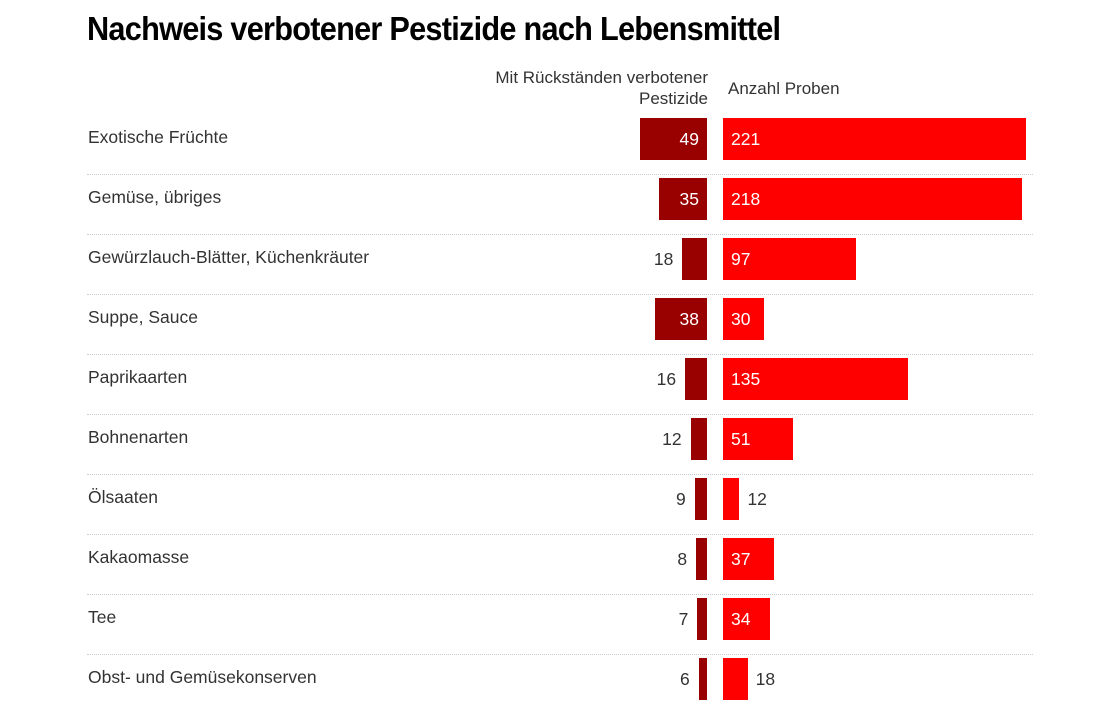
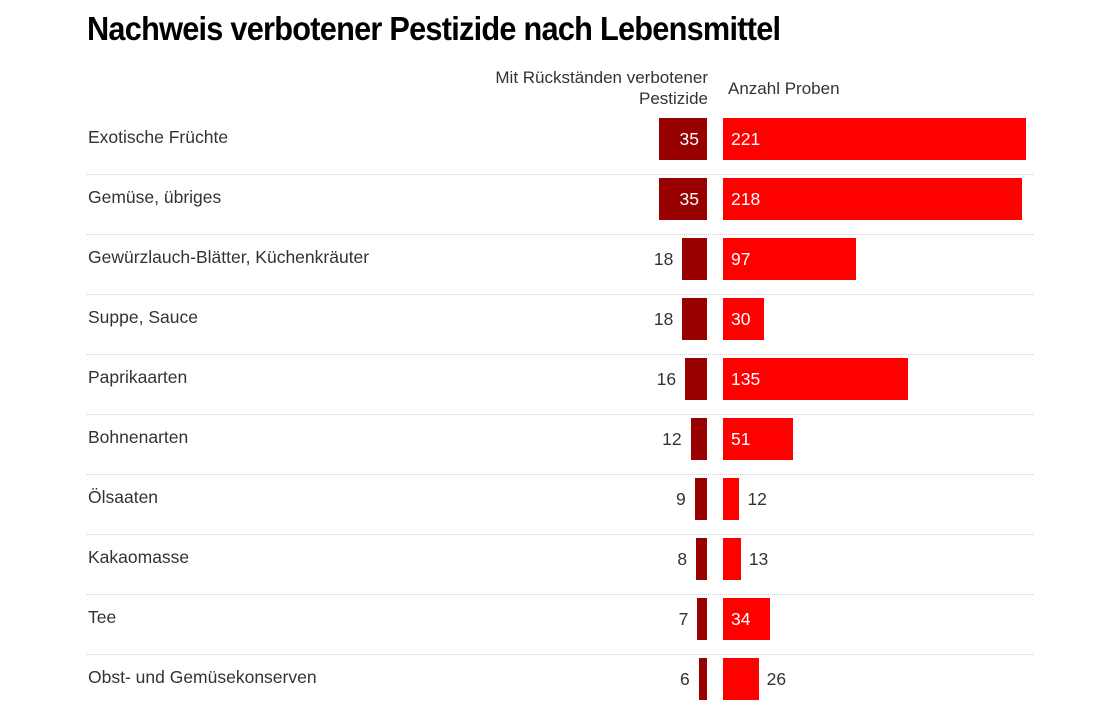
Mit Rückständen verbotener Pestizide/Exotische Früchte: 49 -> 35
Mit Rückständen verbotener Pestizide/Suppe, Sauce: 38 -> 18
Anzahl Proben/Kakaomasse: 37 -> 13
Anzahl Proben/Obst- und Gemüsekonserven: 18 -> 26
